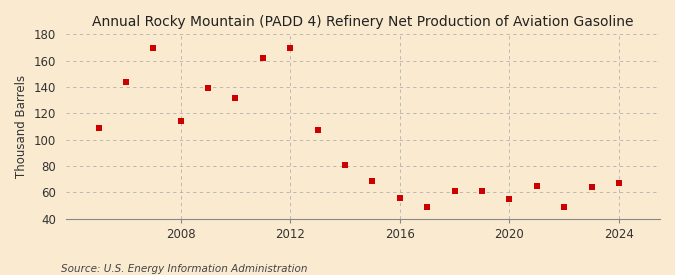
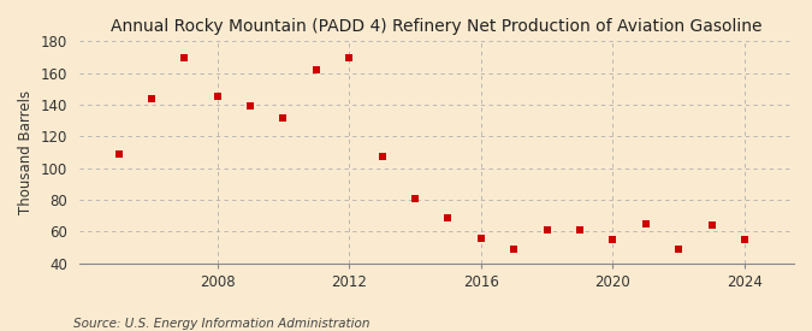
2008: 114 -> 145
2024: 67 -> 55
